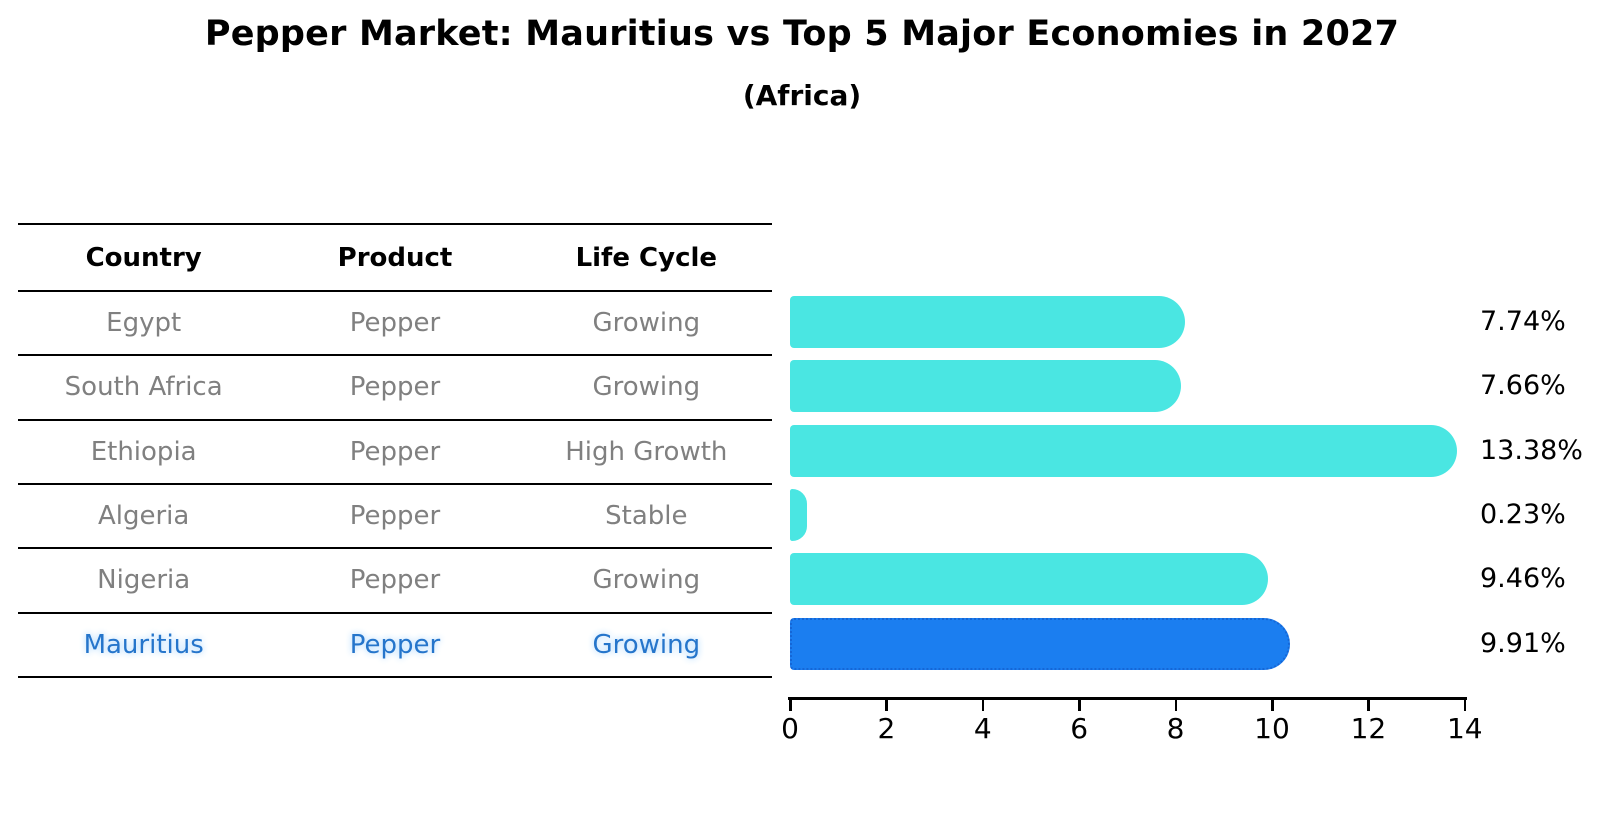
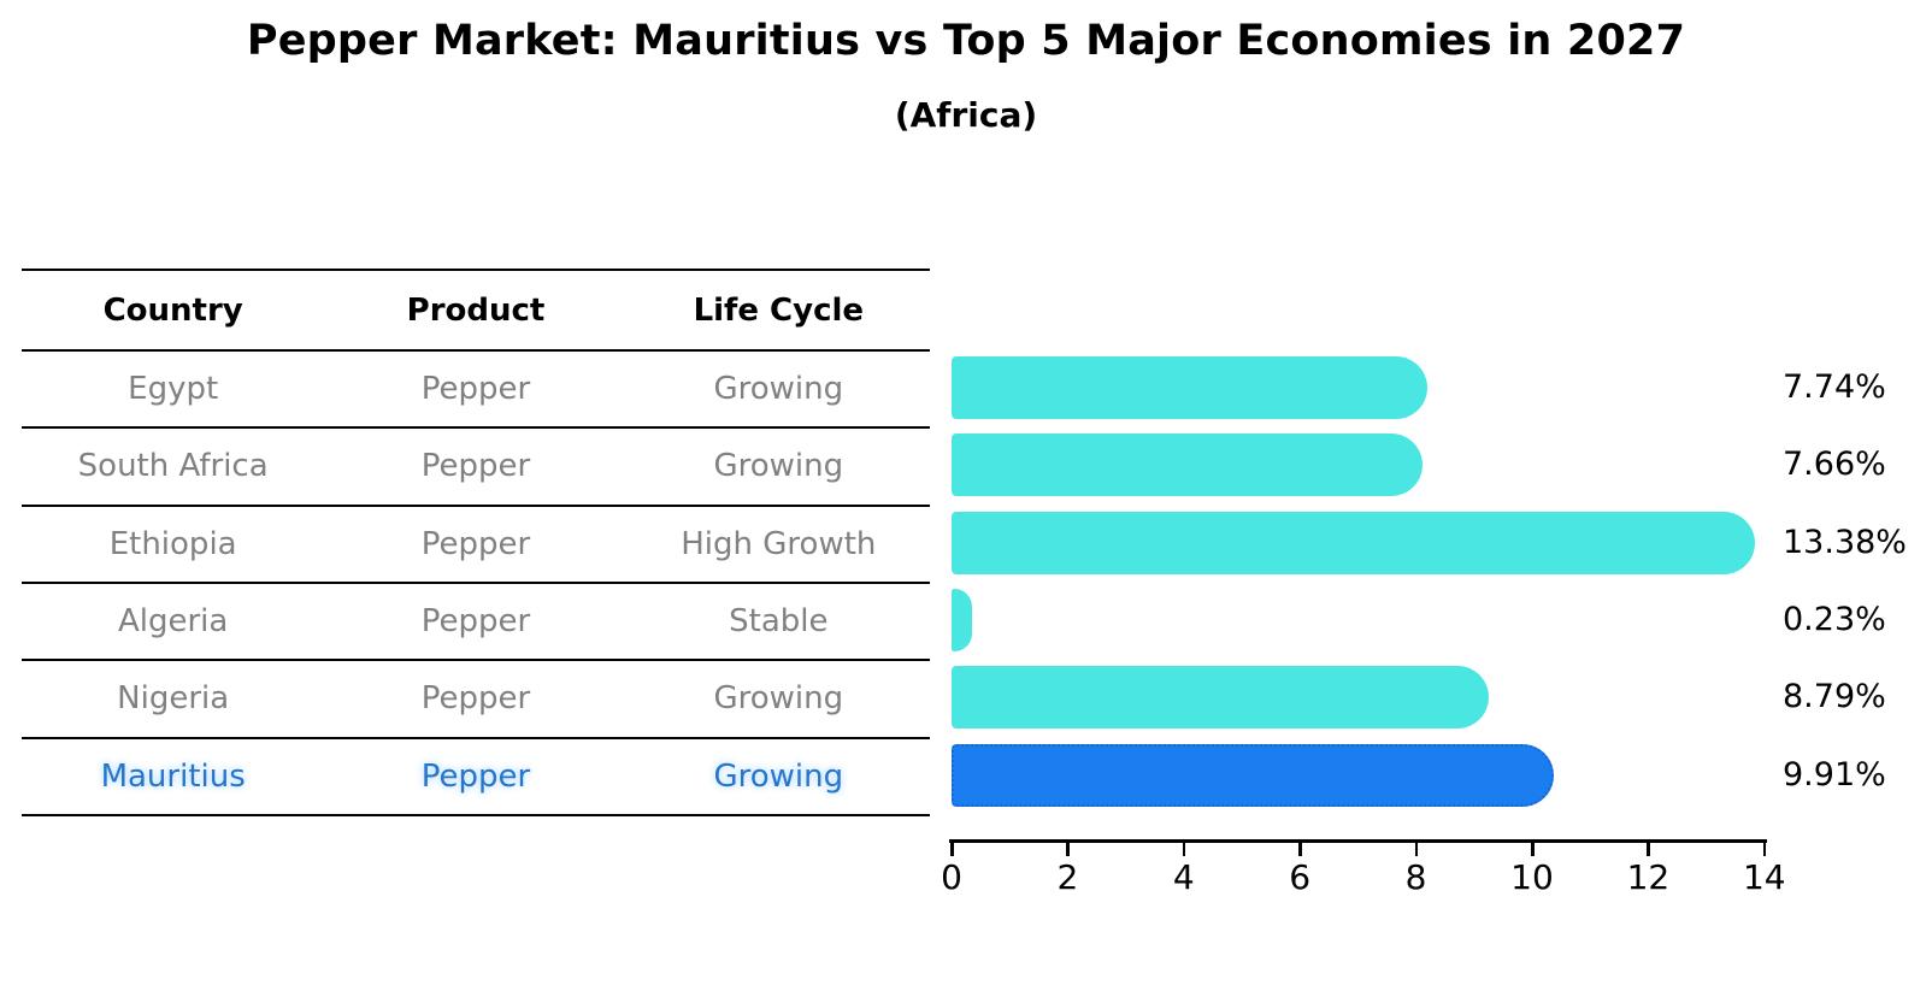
Nigeria: 9.46% -> 8.79%
